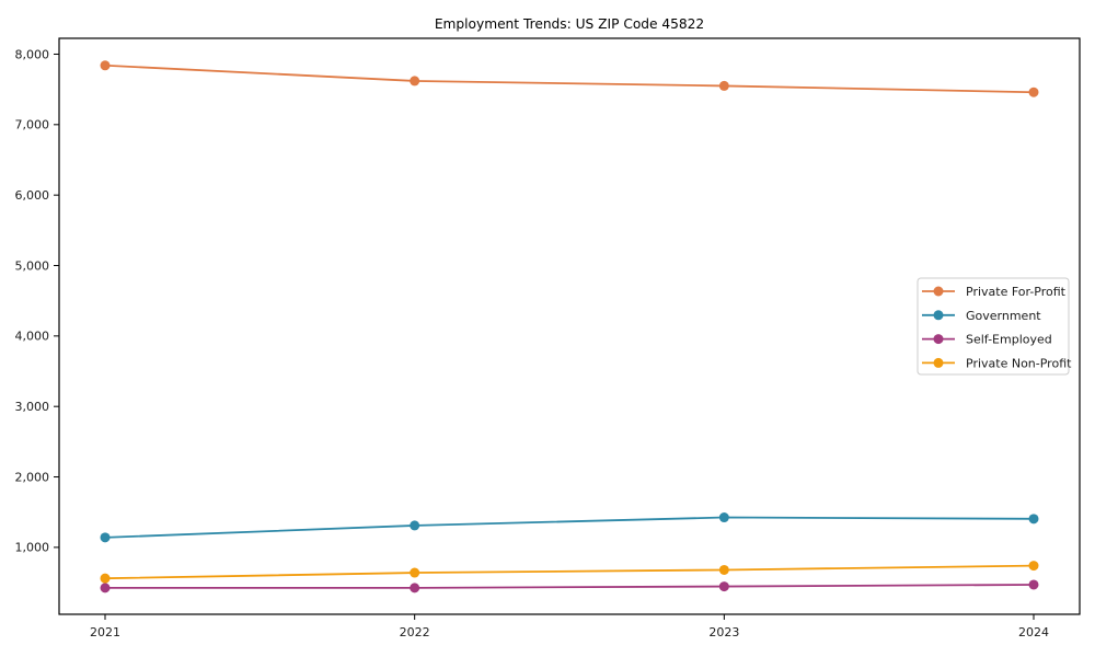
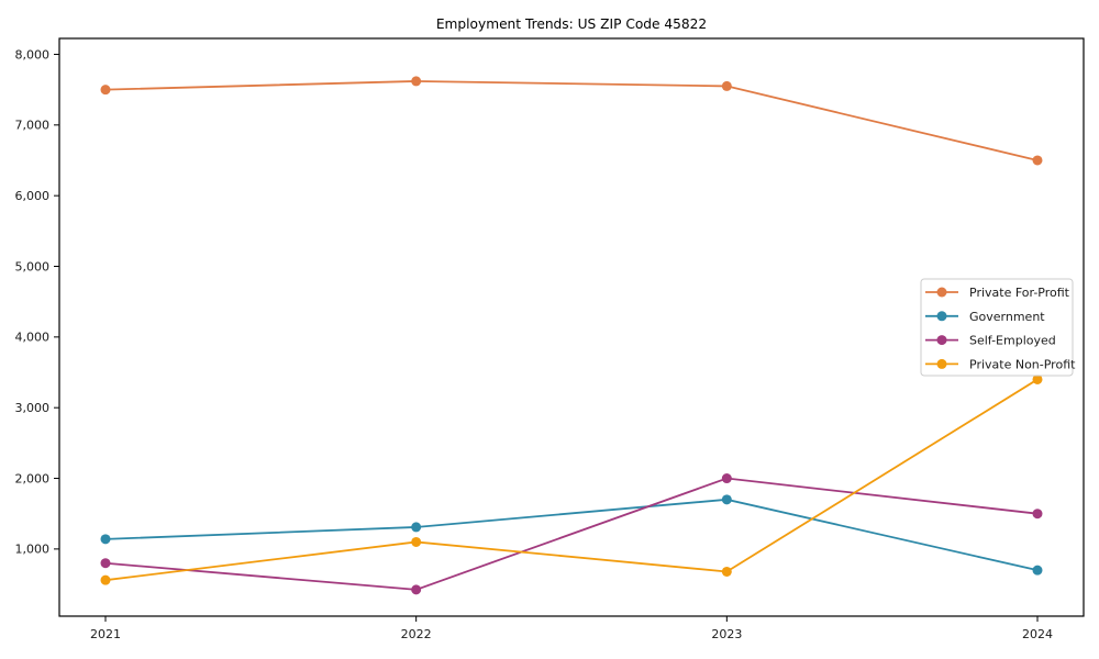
Private For-Profit/2021: 7800 -> 7500
Self-Employed/2021: 400 -> 800
Private Non-Profit/2022: 600 -> 1100
Government/2023: 1400 -> 1700
Self-Employed/2023: 400 -> 2000
Private For-Profit/2024: 7500 -> 6500
Government/2024: 1400 -> 700
Self-Employed/2024: 500 -> 1500
Private Non-Profit/2024: 700 -> 3400
